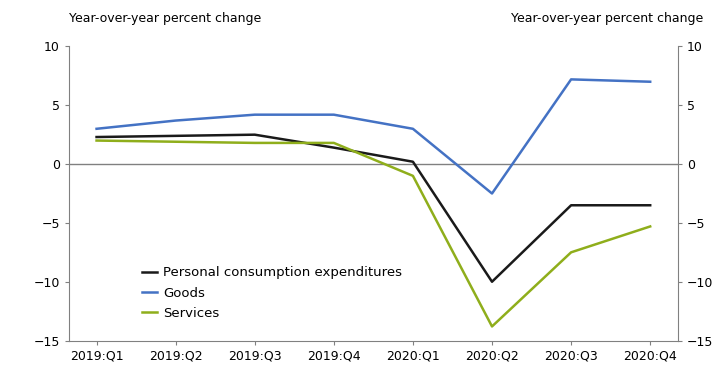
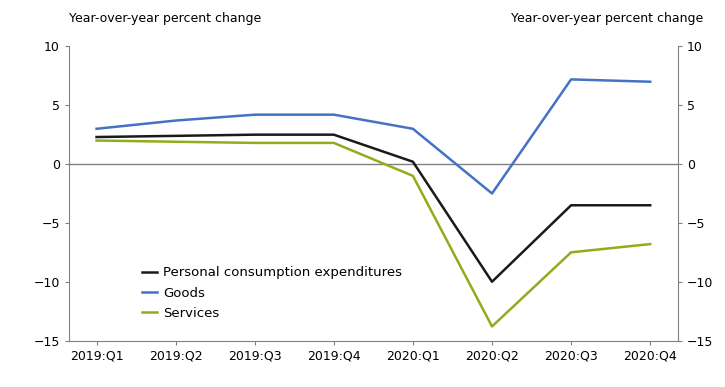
Personal consumption expenditures/2019:Q4: 1.4 -> 2.5
Services/2020:Q4: -5.3 -> -6.8
